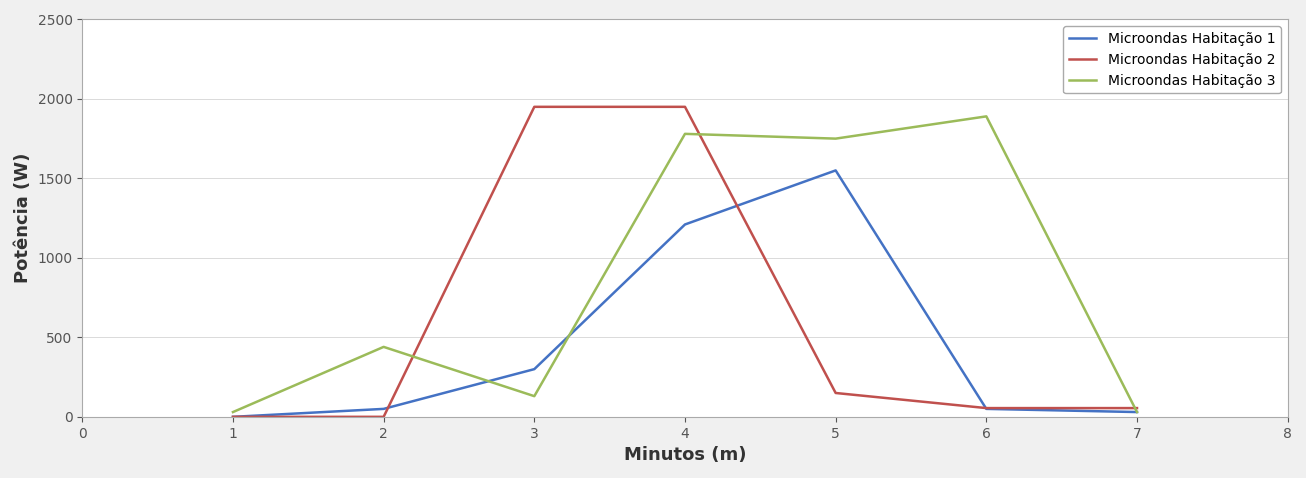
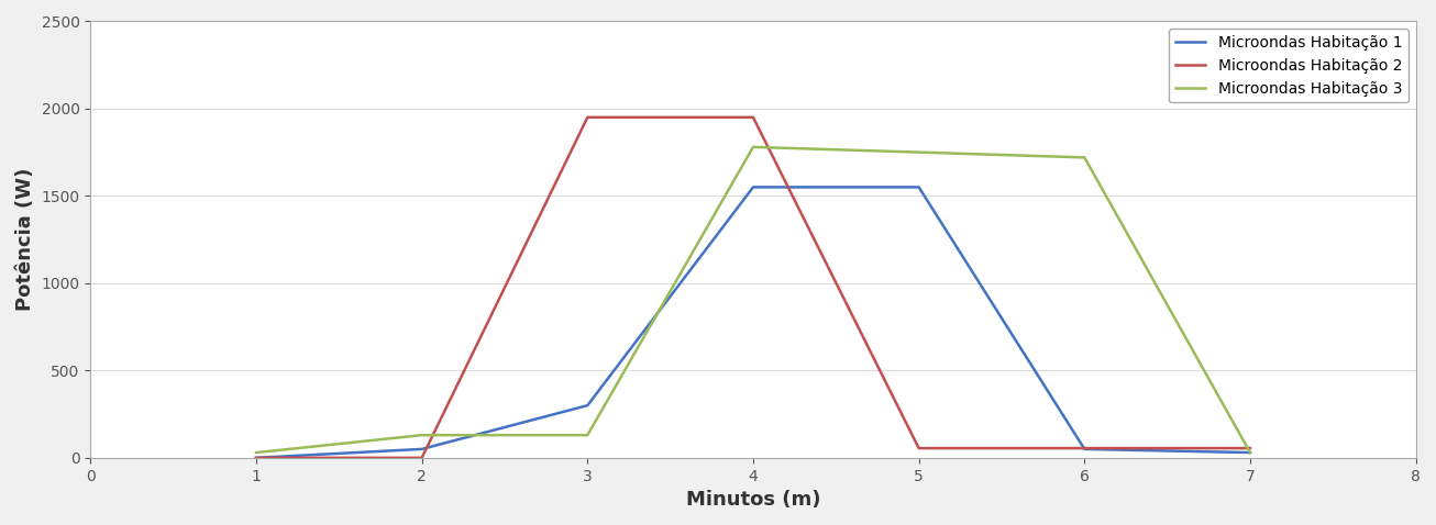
Microondas Habitação 3/2: 440 -> 130
Microondas Habitação 1/4: 1210 -> 1550
Microondas Habitação 2/5: 150 -> 60
Microondas Habitação 3/6: 1890 -> 1720
